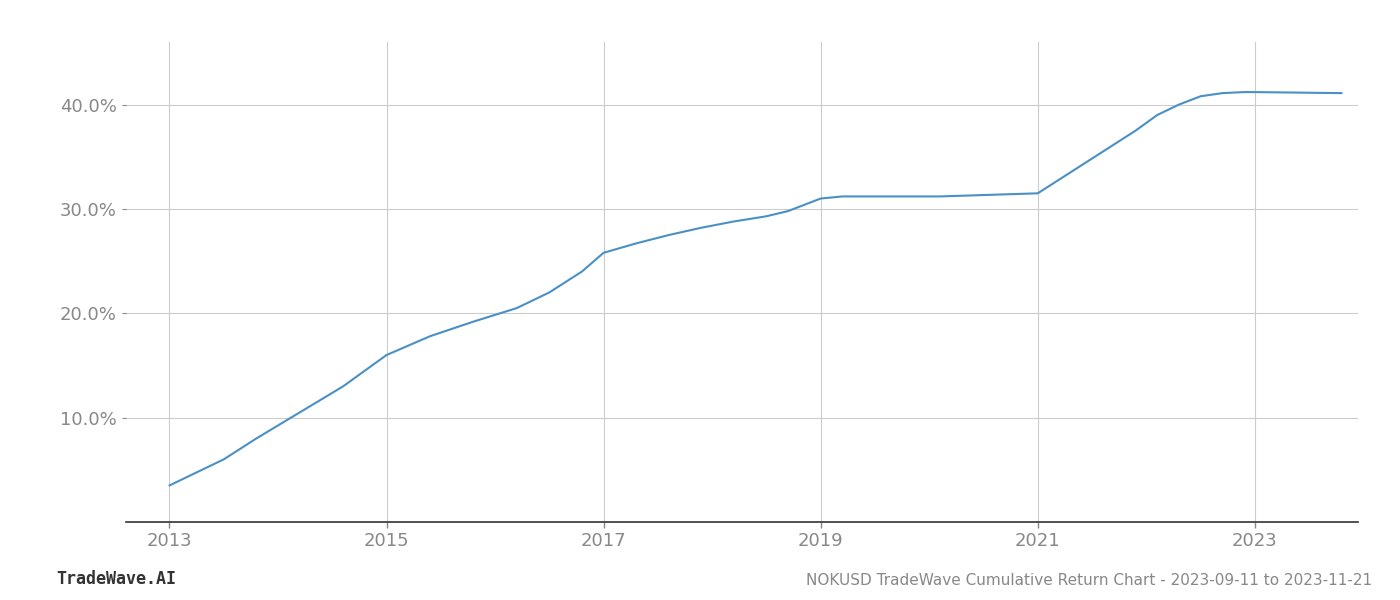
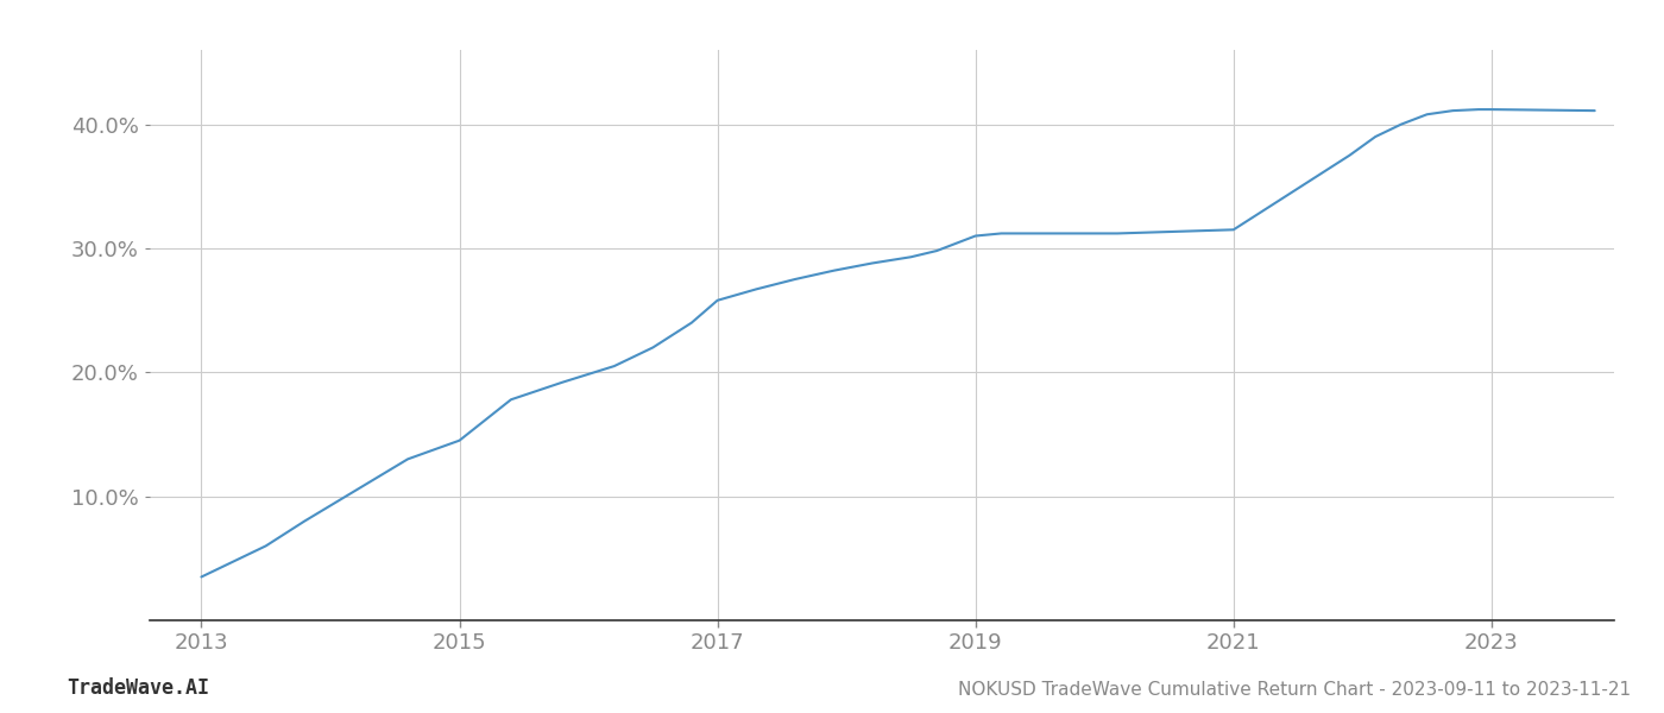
2015: 16.0% -> 14.5%
